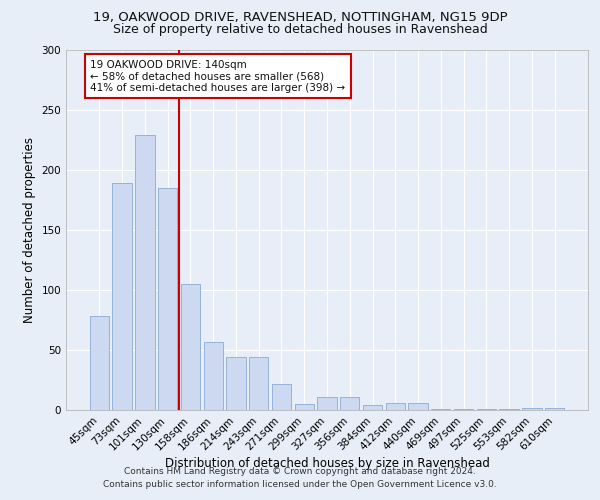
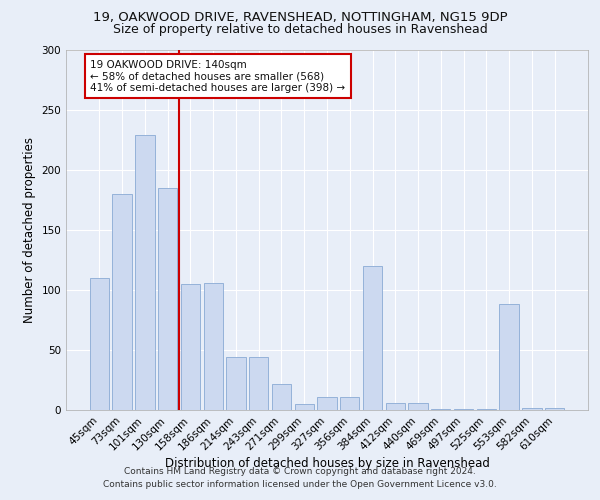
45sqm: 78 -> 110
73sqm: 189 -> 180
186sqm: 57 -> 106
384sqm: 4 -> 120
553sqm: 1 -> 88
